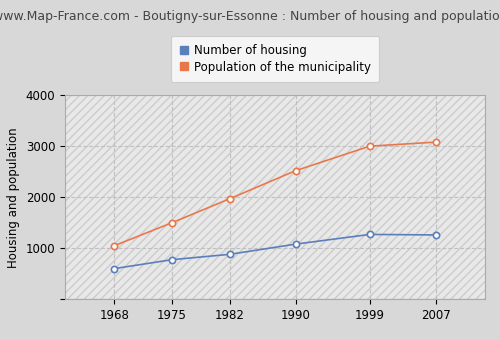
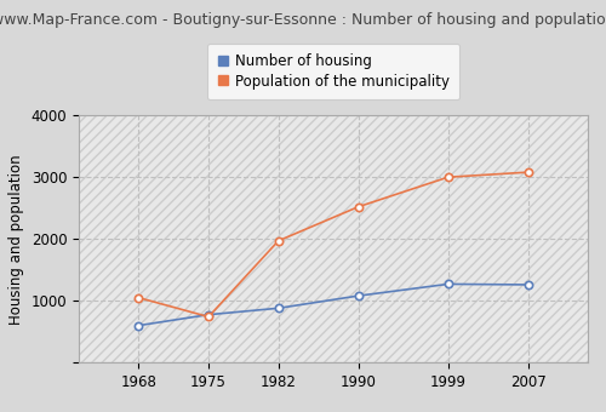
Population of the municipality/1975: 1500 -> 740
